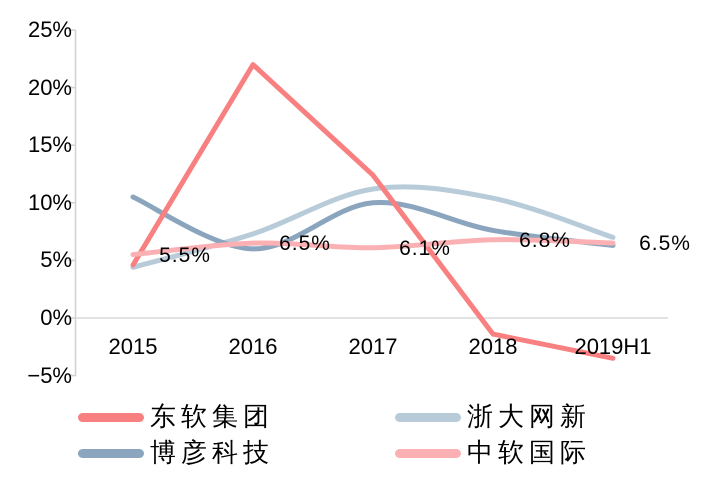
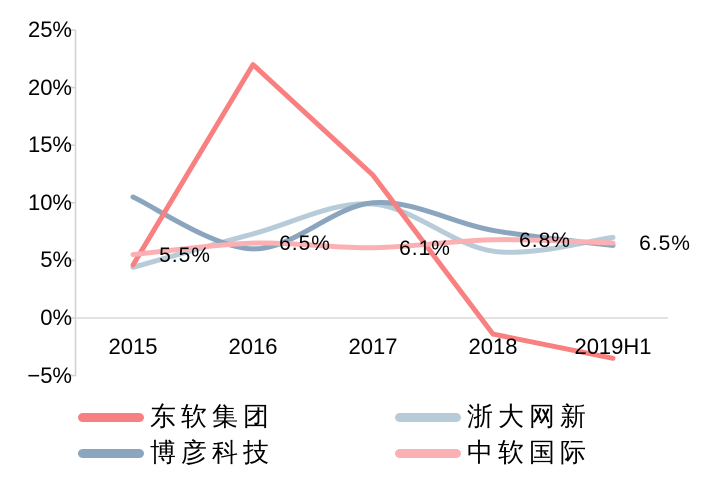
浙大网新/2017: 11.2% -> 9.9%
浙大网新/2018: 10.4% -> 5.8%
